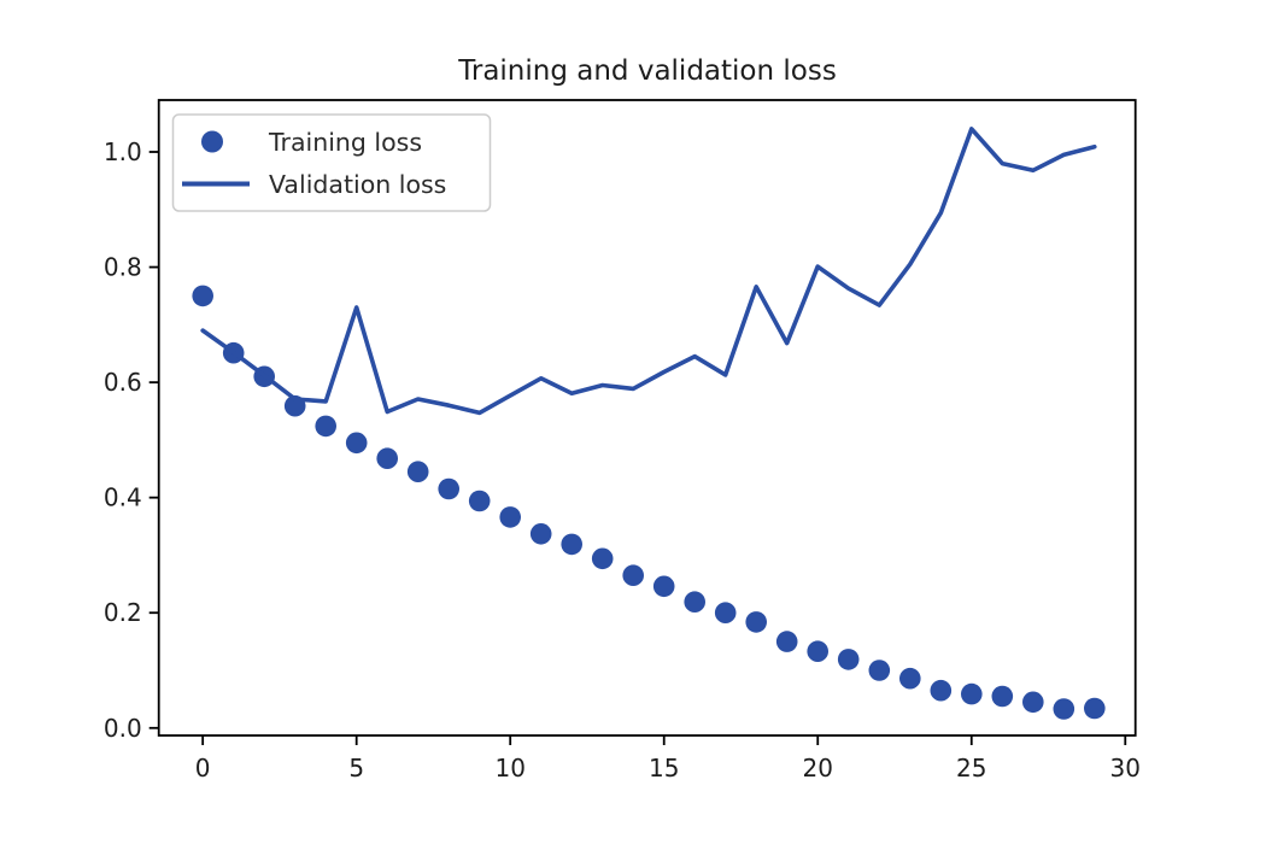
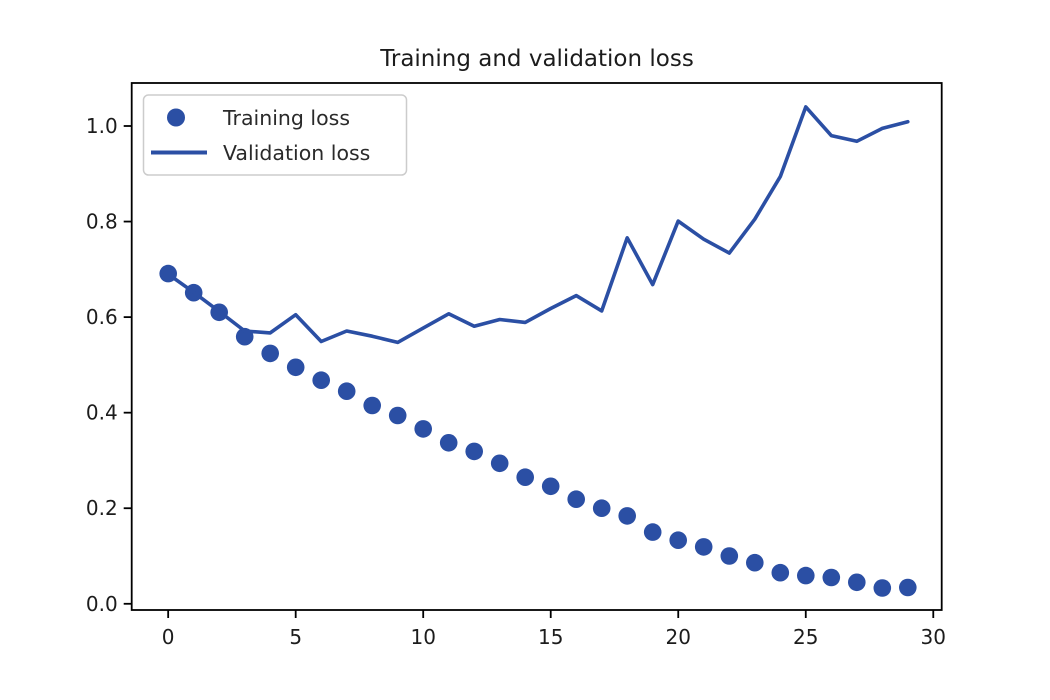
Training loss/0: 0.75 -> 0.69
Validation loss/5: 0.73 -> 0.60
